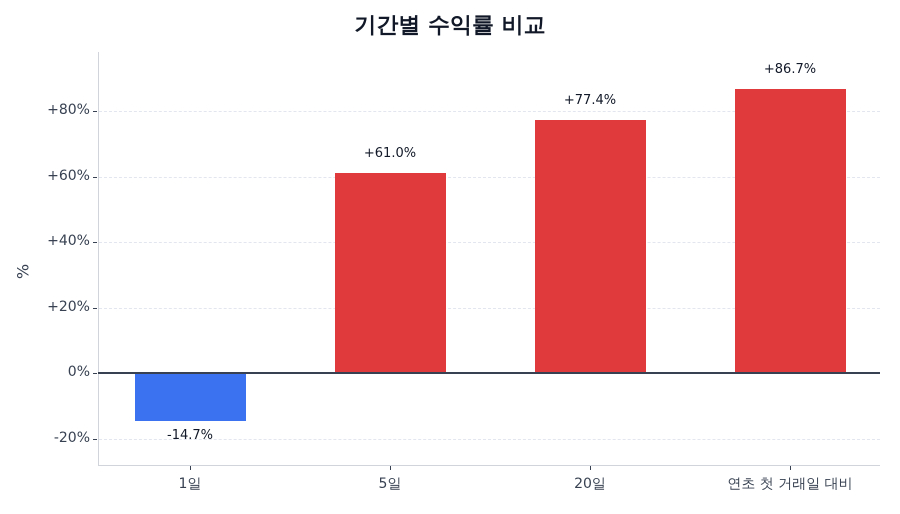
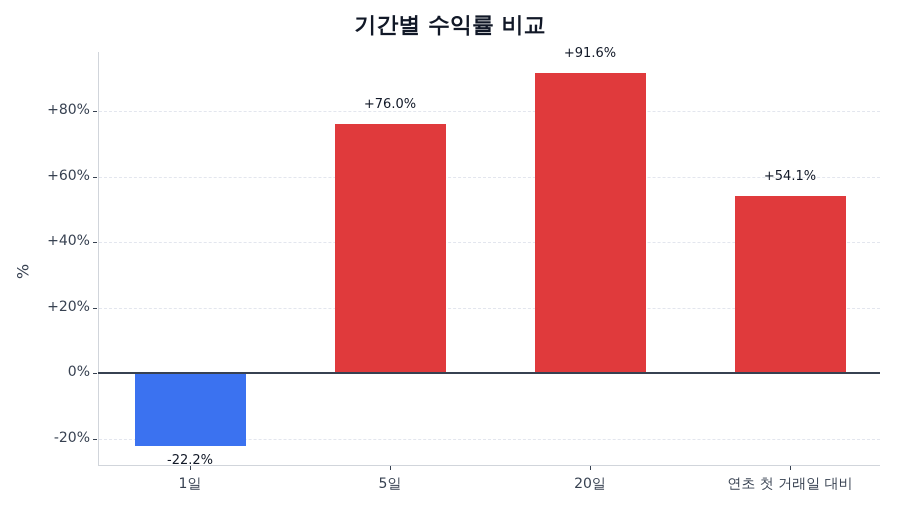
1일: -14.7% -> -22.2%
5일: +61.0% -> +76.0%
20일: +77.4% -> +91.6%
연초 첫 거래일 대비: +86.7% -> +54.1%
